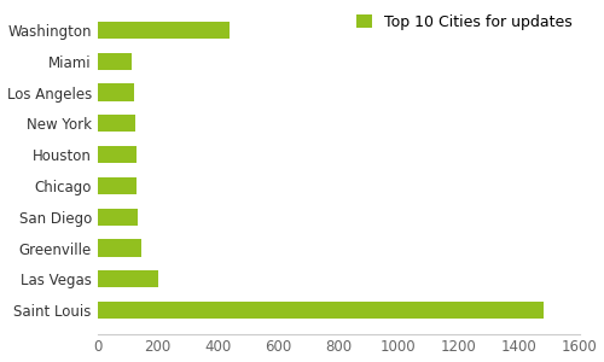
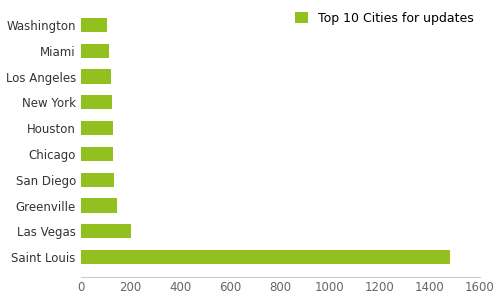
Washington: 440 -> 105
